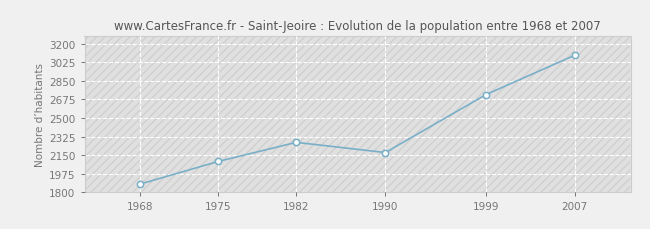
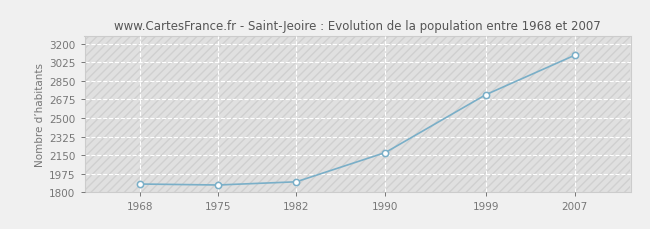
1975: 2090 -> 1870
1982: 2270 -> 1900
